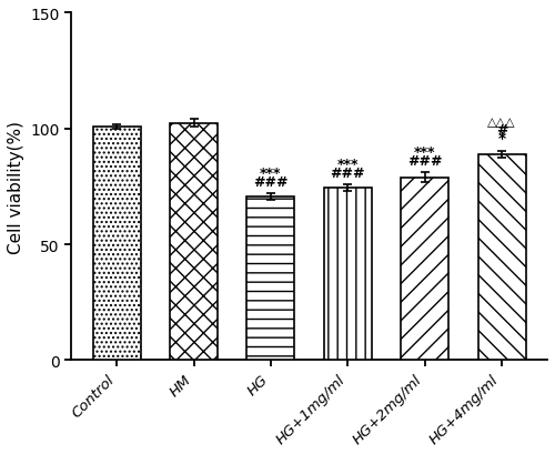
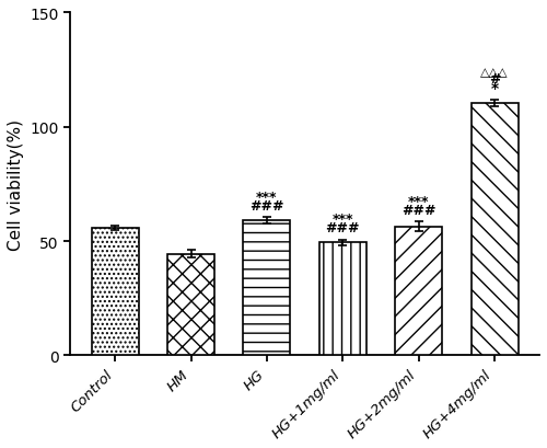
Control: 101.0 -> 56.0
HM: 102.5 -> 44.5
HG: 70.5 -> 59.0
HG+1mg/ml: 74.5 -> 49.5
HG+2mg/ml: 79.0 -> 56.5
HG+4mg/ml: 89.0 -> 110.5
